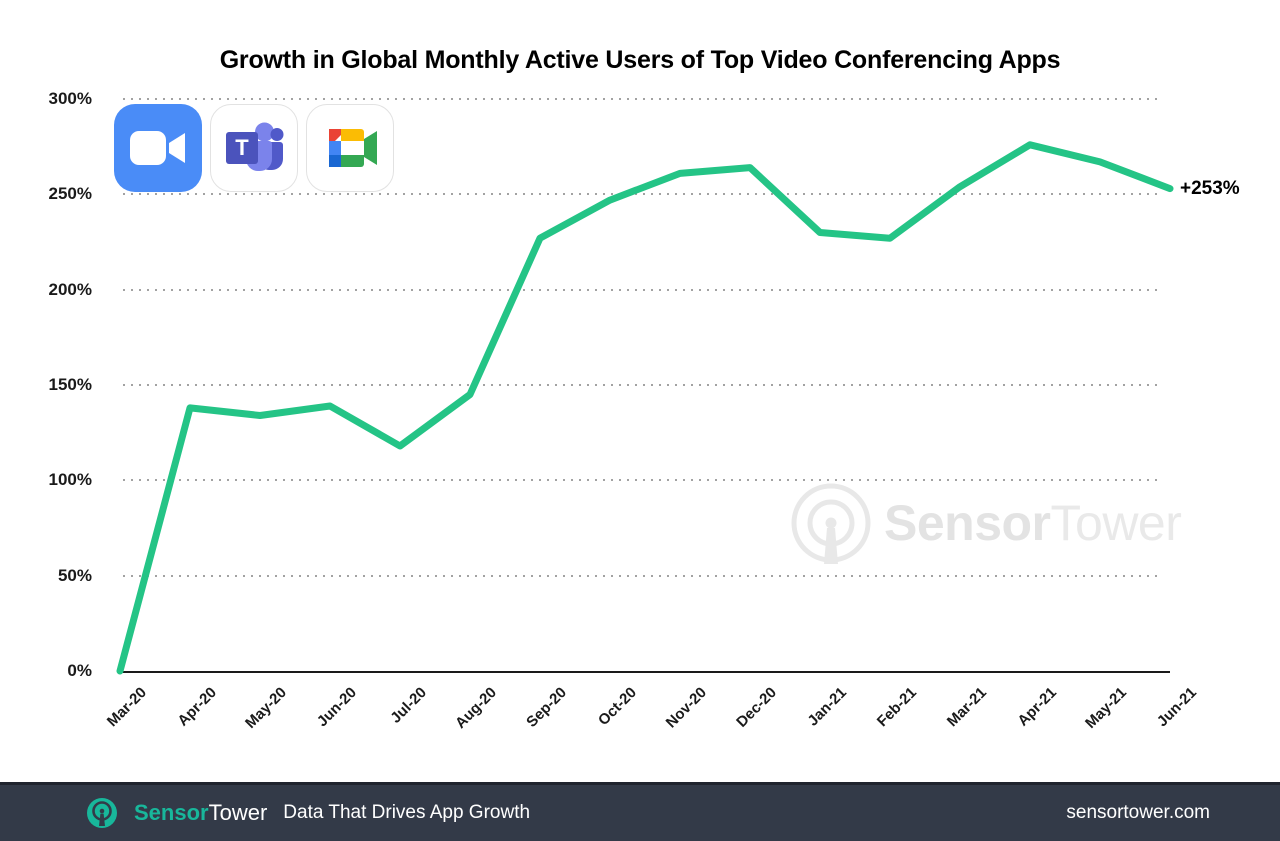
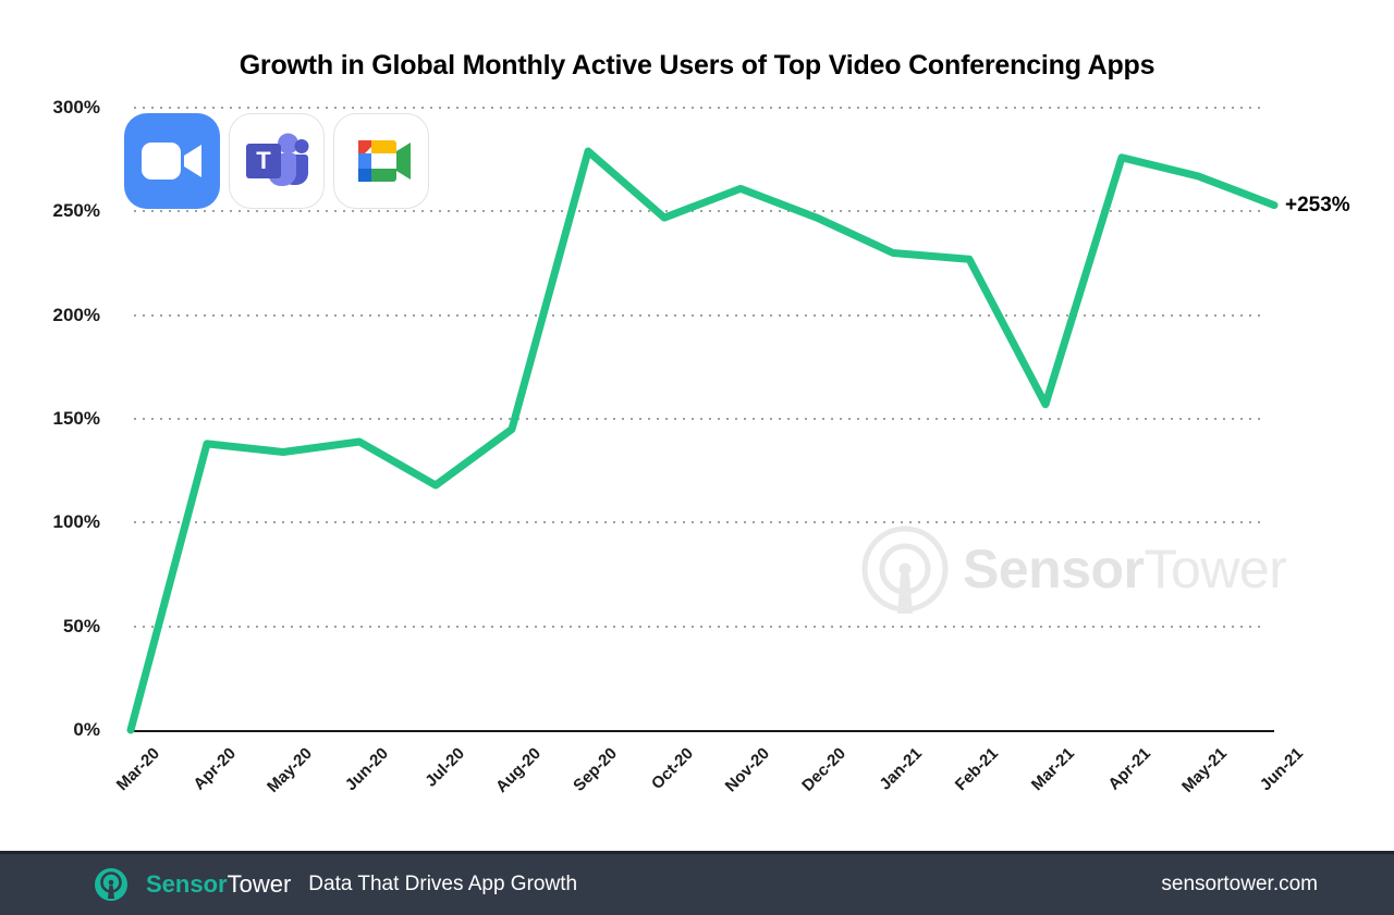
Sep-20: 227% -> 279%
Dec-20: 264% -> 247%
Mar-21: 254% -> 157%
